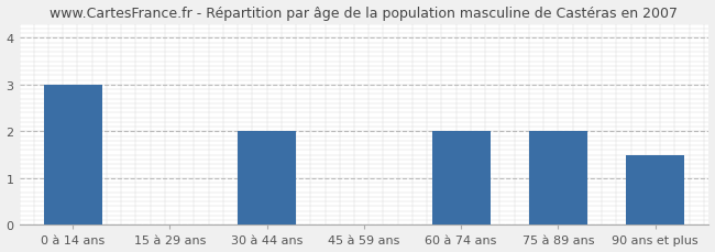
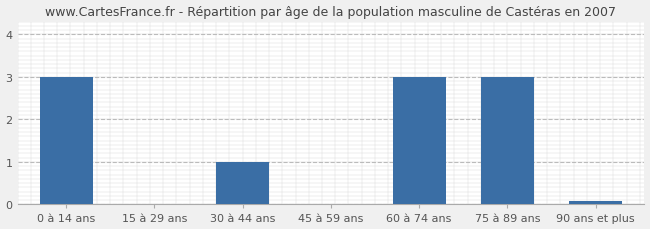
30 à 44 ans: 2.00 -> 1.00
60 à 74 ans: 2.00 -> 3.00
75 à 89 ans: 2.00 -> 3.00
90 ans et plus: 1.50 -> 0.07
